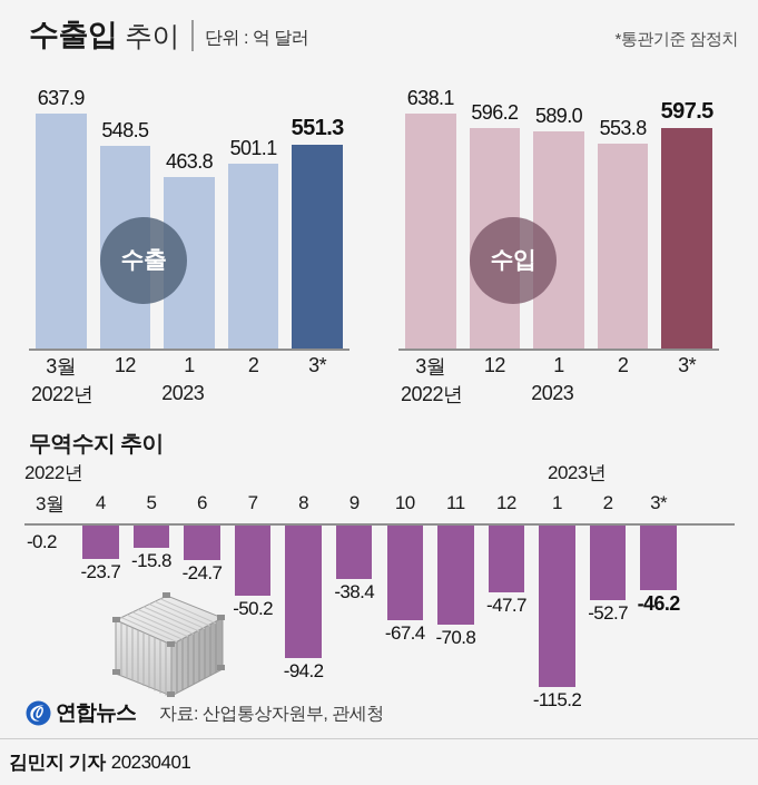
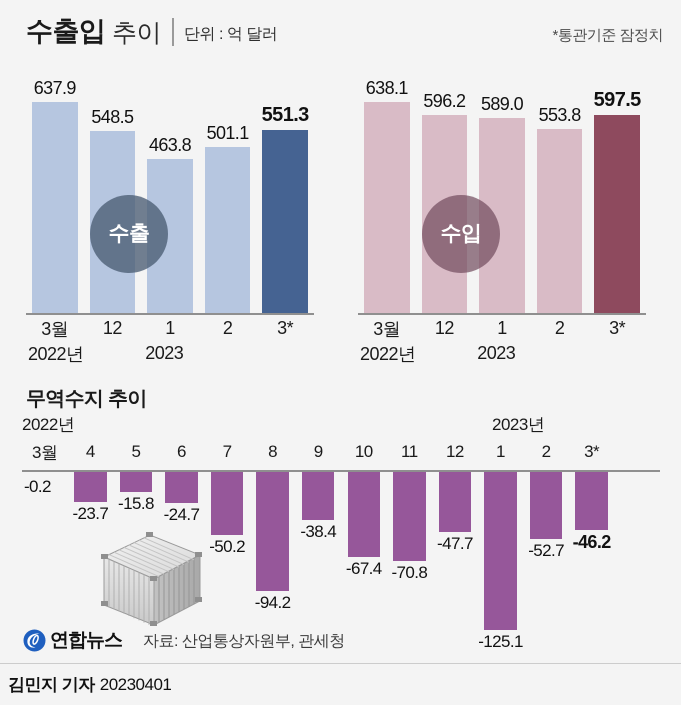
무역수지 추이/1: -115.2 -> -125.1
